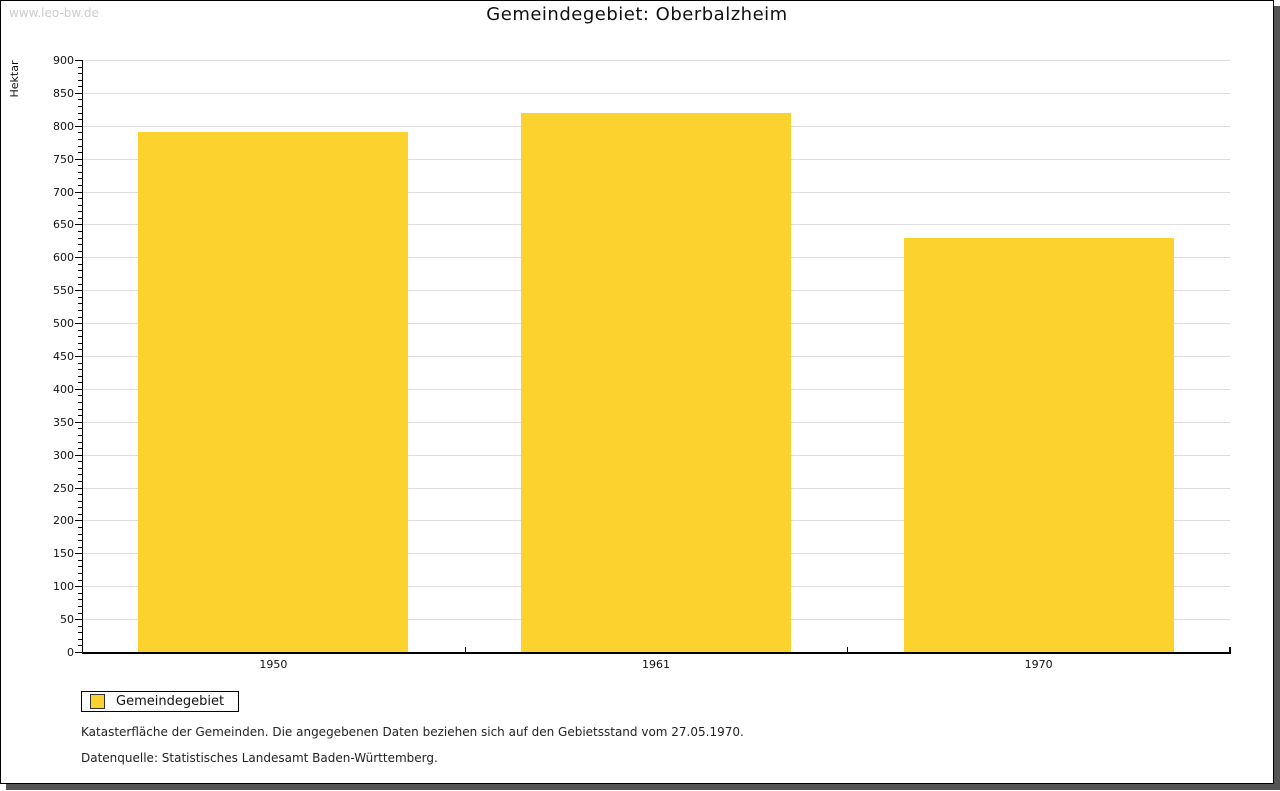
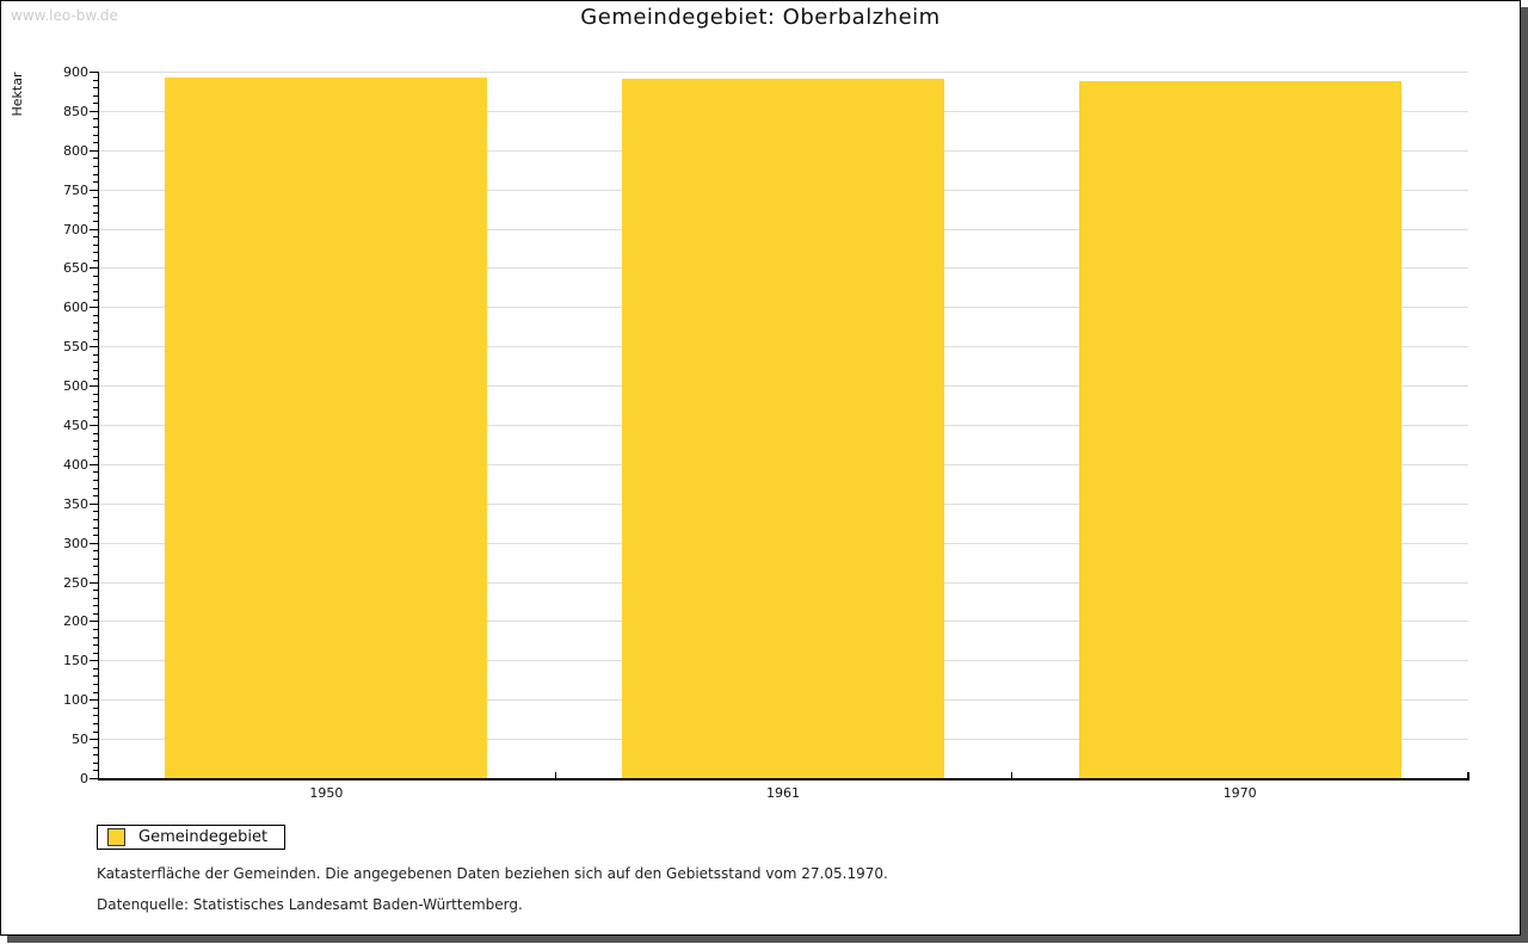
1950: 790 -> 890
1961: 820 -> 890
1970: 630 -> 890
